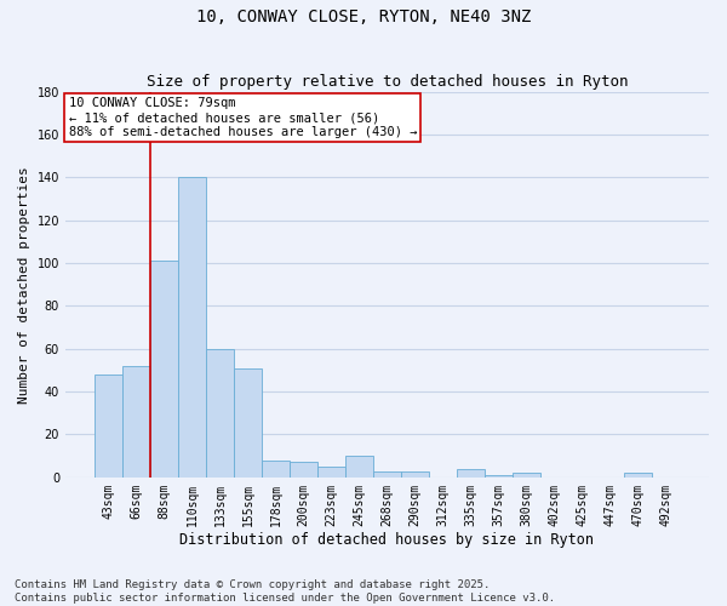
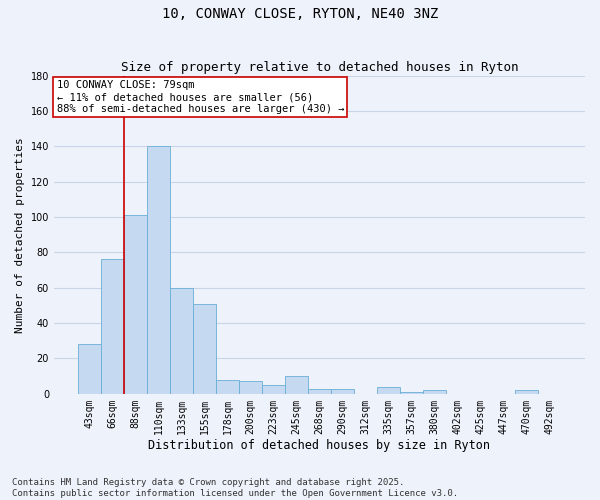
43sqm: 48 -> 28
66sqm: 52 -> 76
